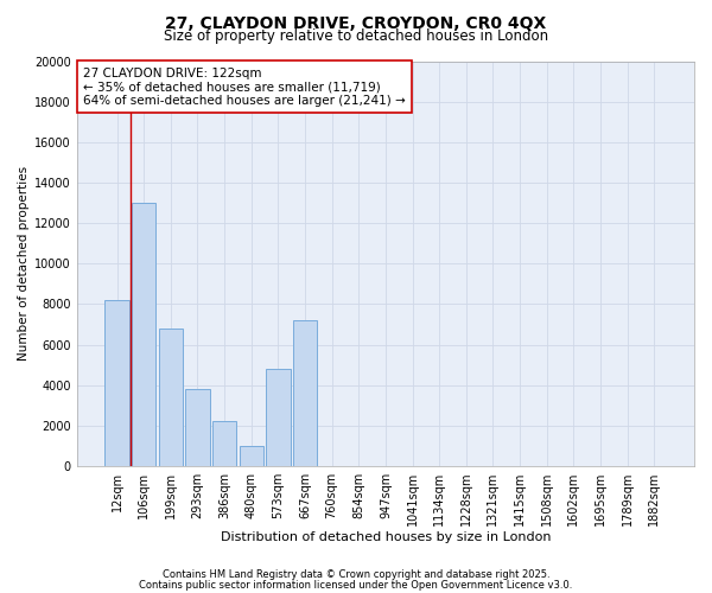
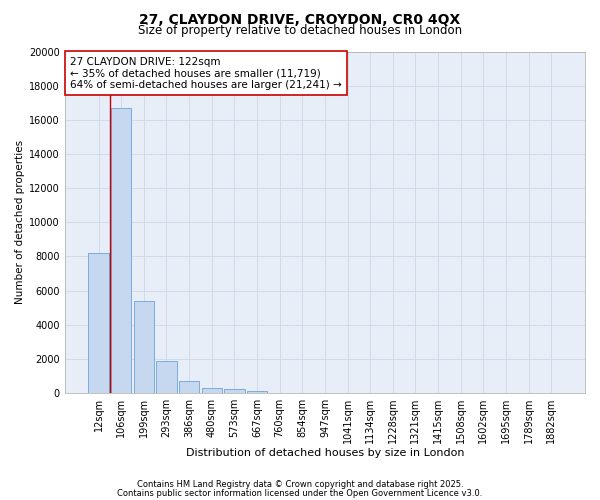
106sqm: 13000 -> 16700
199sqm: 6800 -> 5400
293sqm: 3800 -> 1900
386sqm: 2200 -> 700
480sqm: 1000 -> 300
573sqm: 4800 -> 200
667sqm: 7200 -> 100
